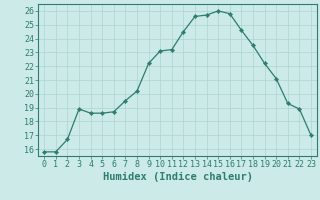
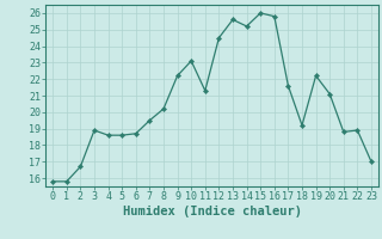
11: 23.2 -> 21.3
14: 25.7 -> 25.2
17: 24.6 -> 21.6
18: 23.5 -> 19.2
21: 19.3 -> 18.8
